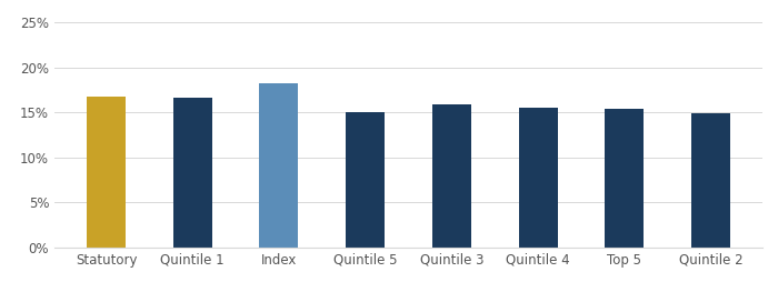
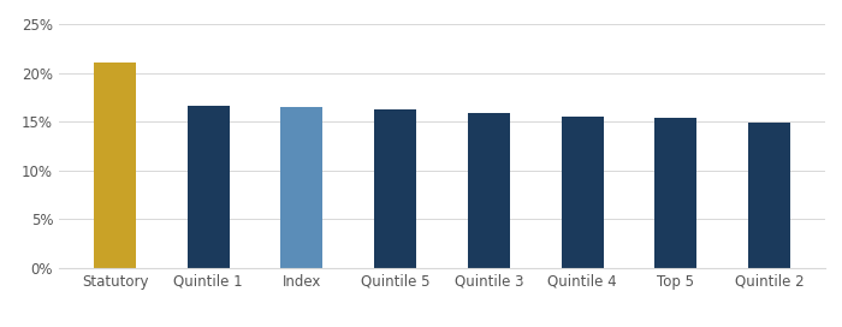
Statutory: 16.8% -> 21.1%
Index: 18.2% -> 16.5%
Quintile 5: 15.0% -> 16.3%
